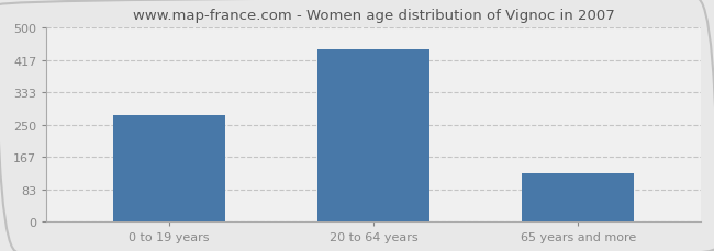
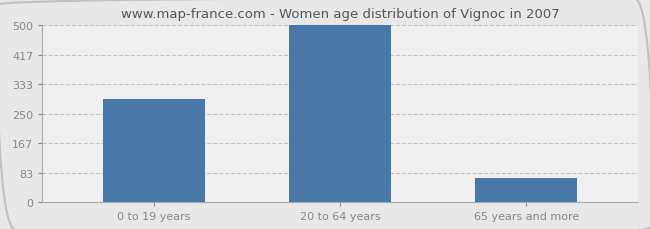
0 to 19 years: 275 -> 290
20 to 64 years: 445 -> 500
65 years and more: 125 -> 68
